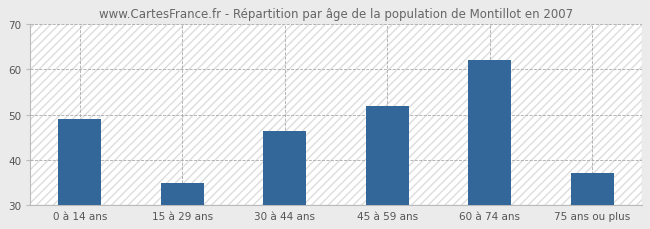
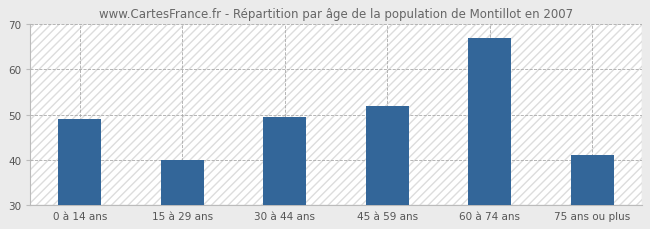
15 à 29 ans: 35.0 -> 40.0
30 à 44 ans: 46.5 -> 49.5
60 à 74 ans: 62.0 -> 67.0
75 ans ou plus: 37.0 -> 41.0
